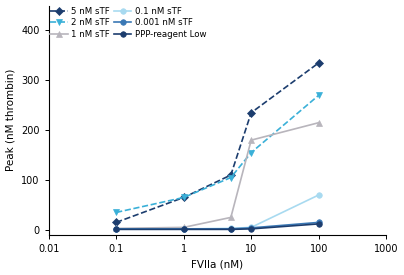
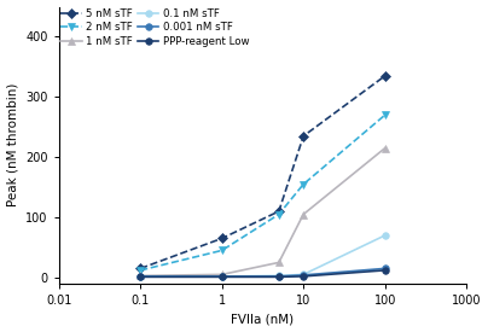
2 nM sTF/0.1: 35 -> 12
2 nM sTF/1: 65 -> 45
1 nM sTF/10: 180 -> 105
